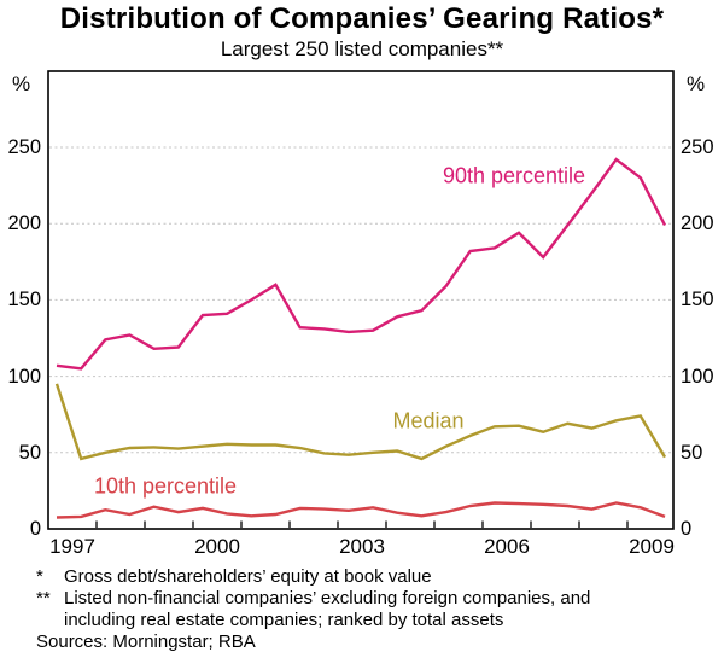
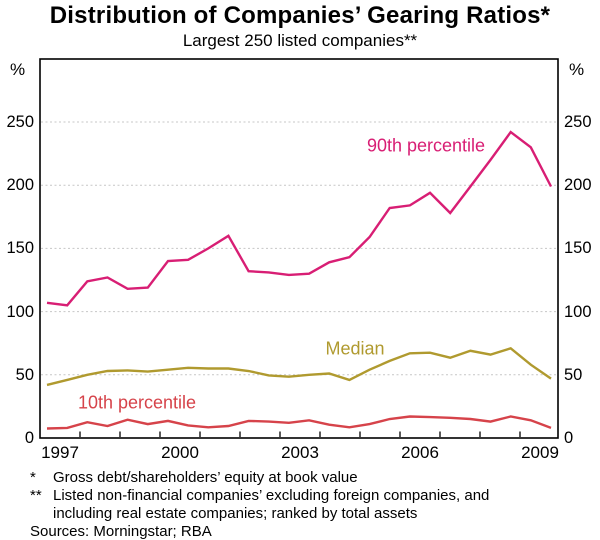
Median/1997: 95 -> 42
Median/2009: 74 -> 58
